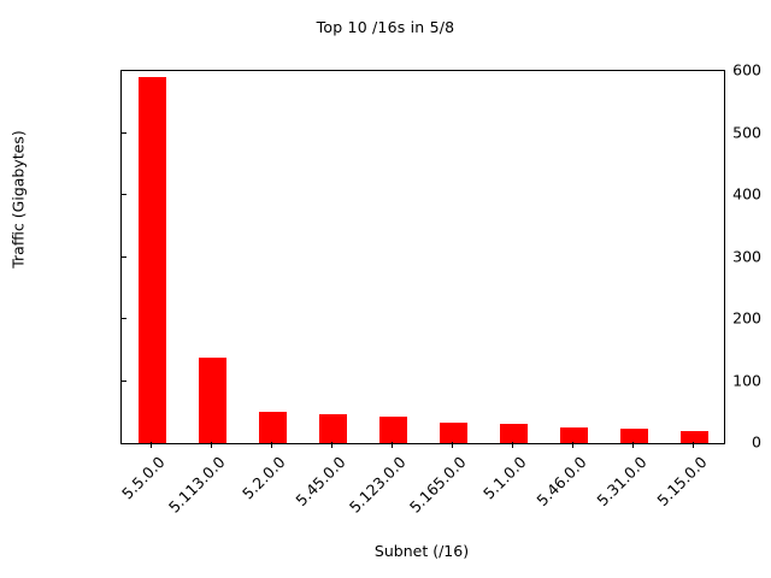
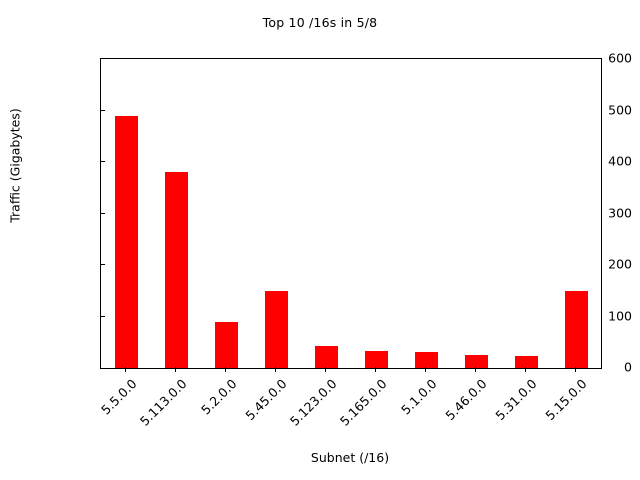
5.5.0.0: 590 -> 490
5.113.0.0: 140 -> 380
5.2.0.0: 50 -> 90
5.45.0.0: 50 -> 150
5.15.0.0: 20 -> 150
